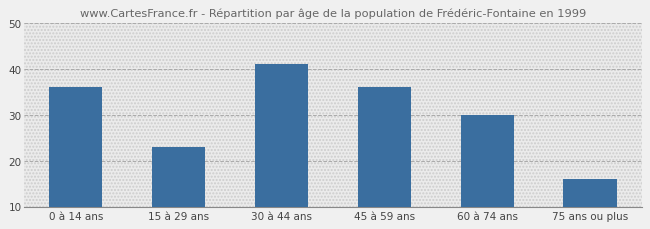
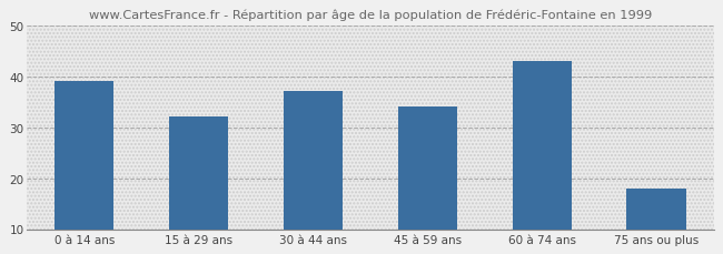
0 à 14 ans: 36 -> 39
15 à 29 ans: 23 -> 32
30 à 44 ans: 41 -> 37
45 à 59 ans: 36 -> 34
60 à 74 ans: 30 -> 43
75 ans ou plus: 16 -> 18
